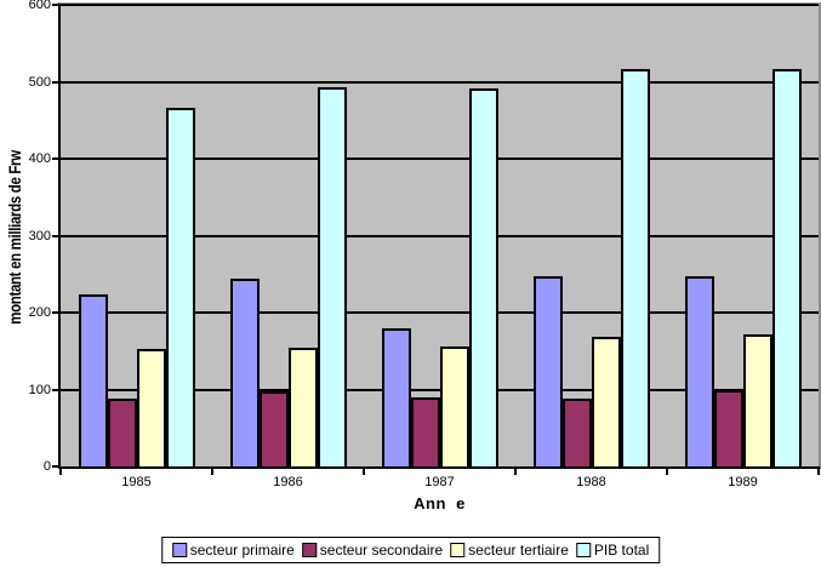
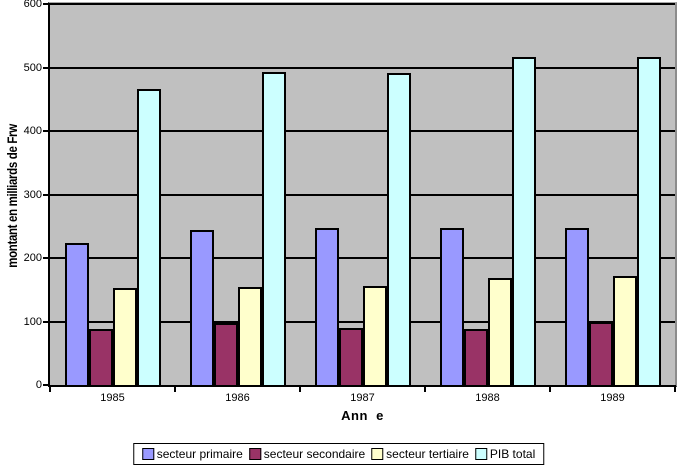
secteur primaire/1987: 180 -> 250
